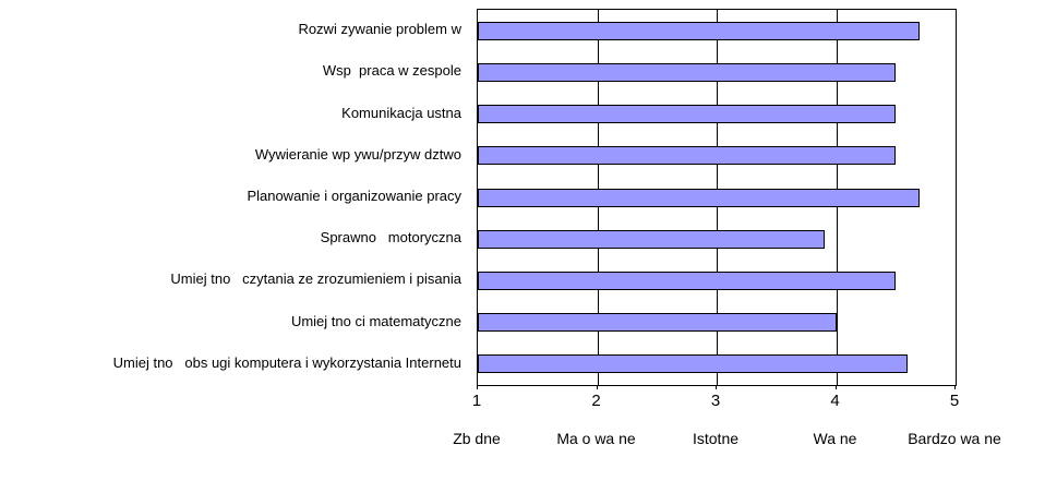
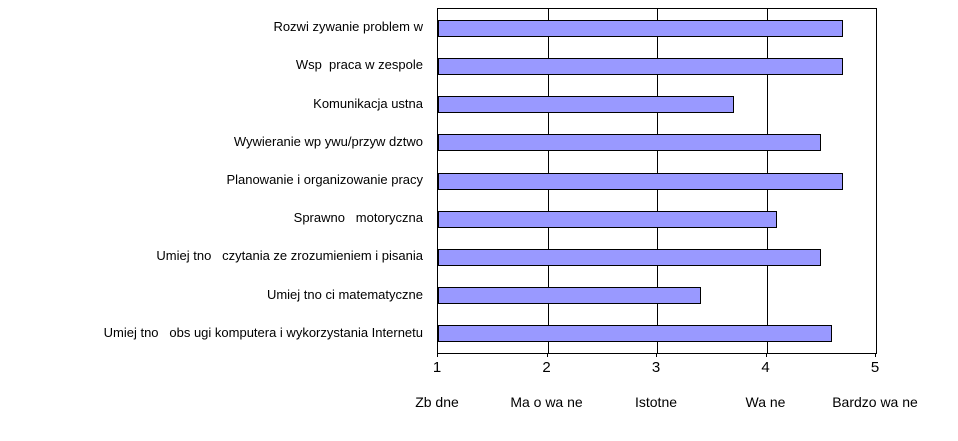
Wsp praca w zespole: 4.5 -> 4.7
Komunikacja ustna: 4.5 -> 3.7
Sprawno motoryczna: 3.9 -> 4.1
Umiej tno ci matematyczne: 4.0 -> 3.4
